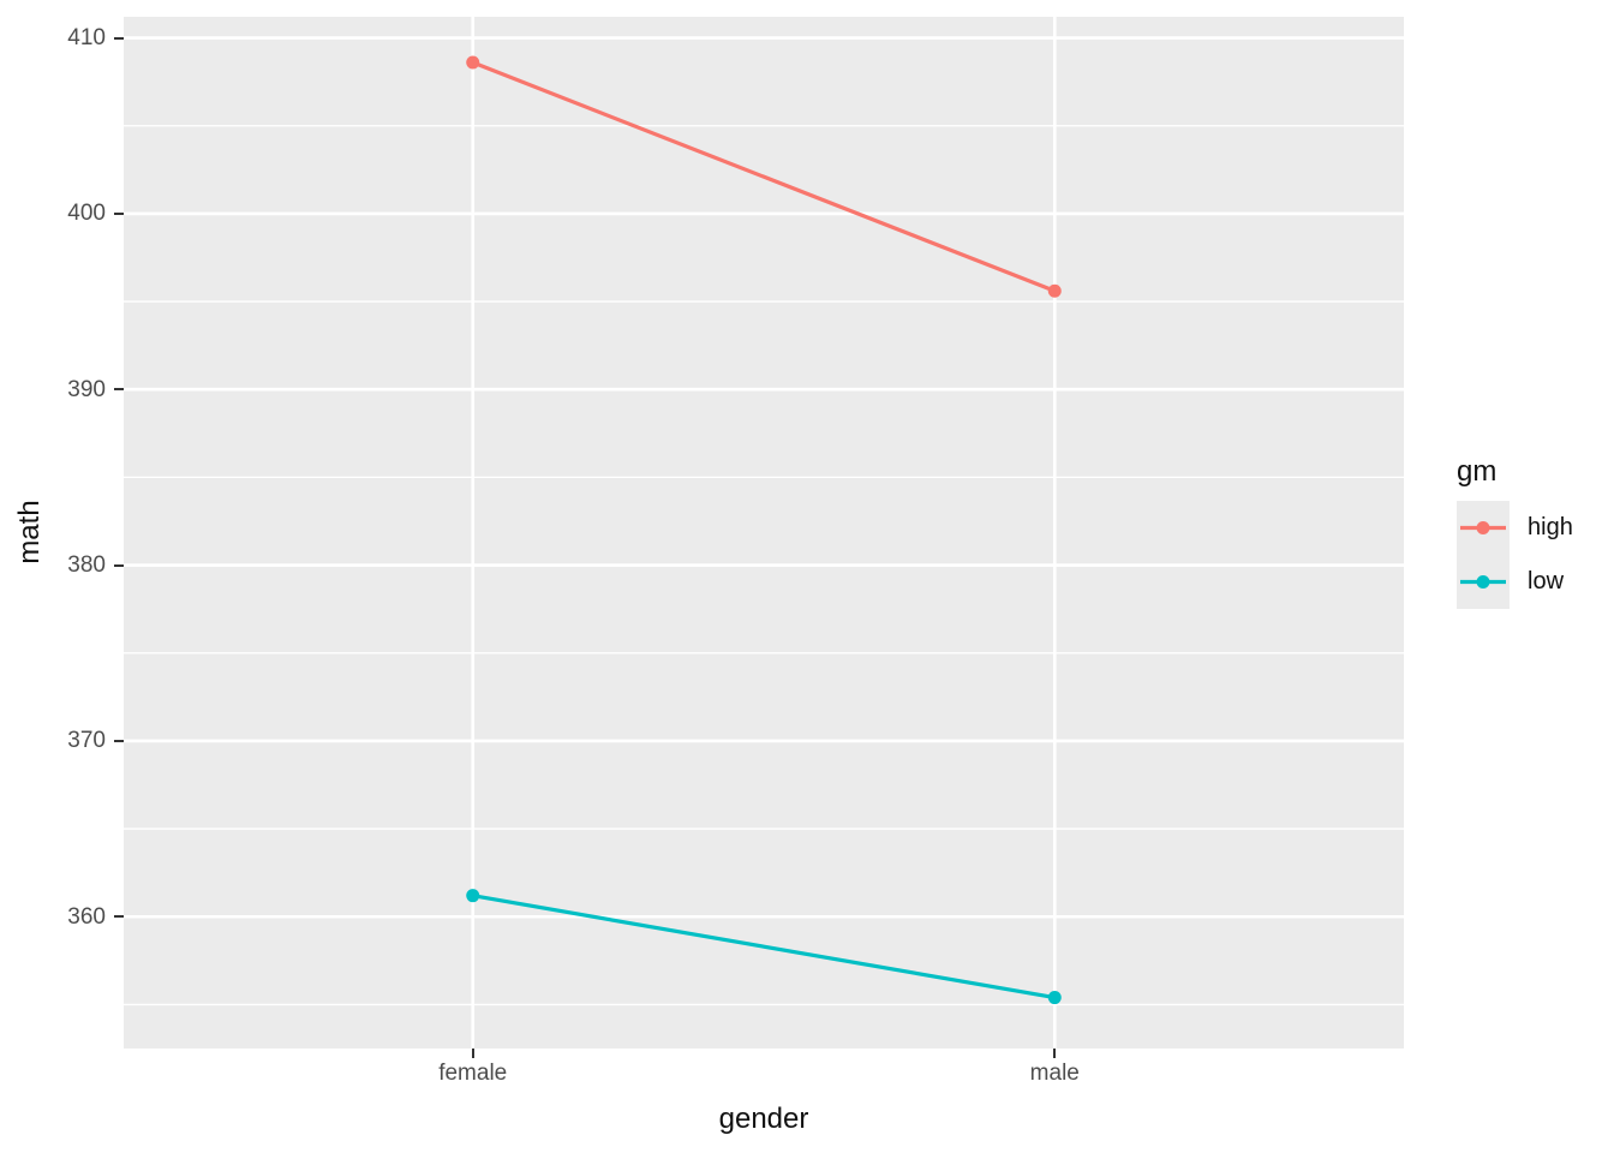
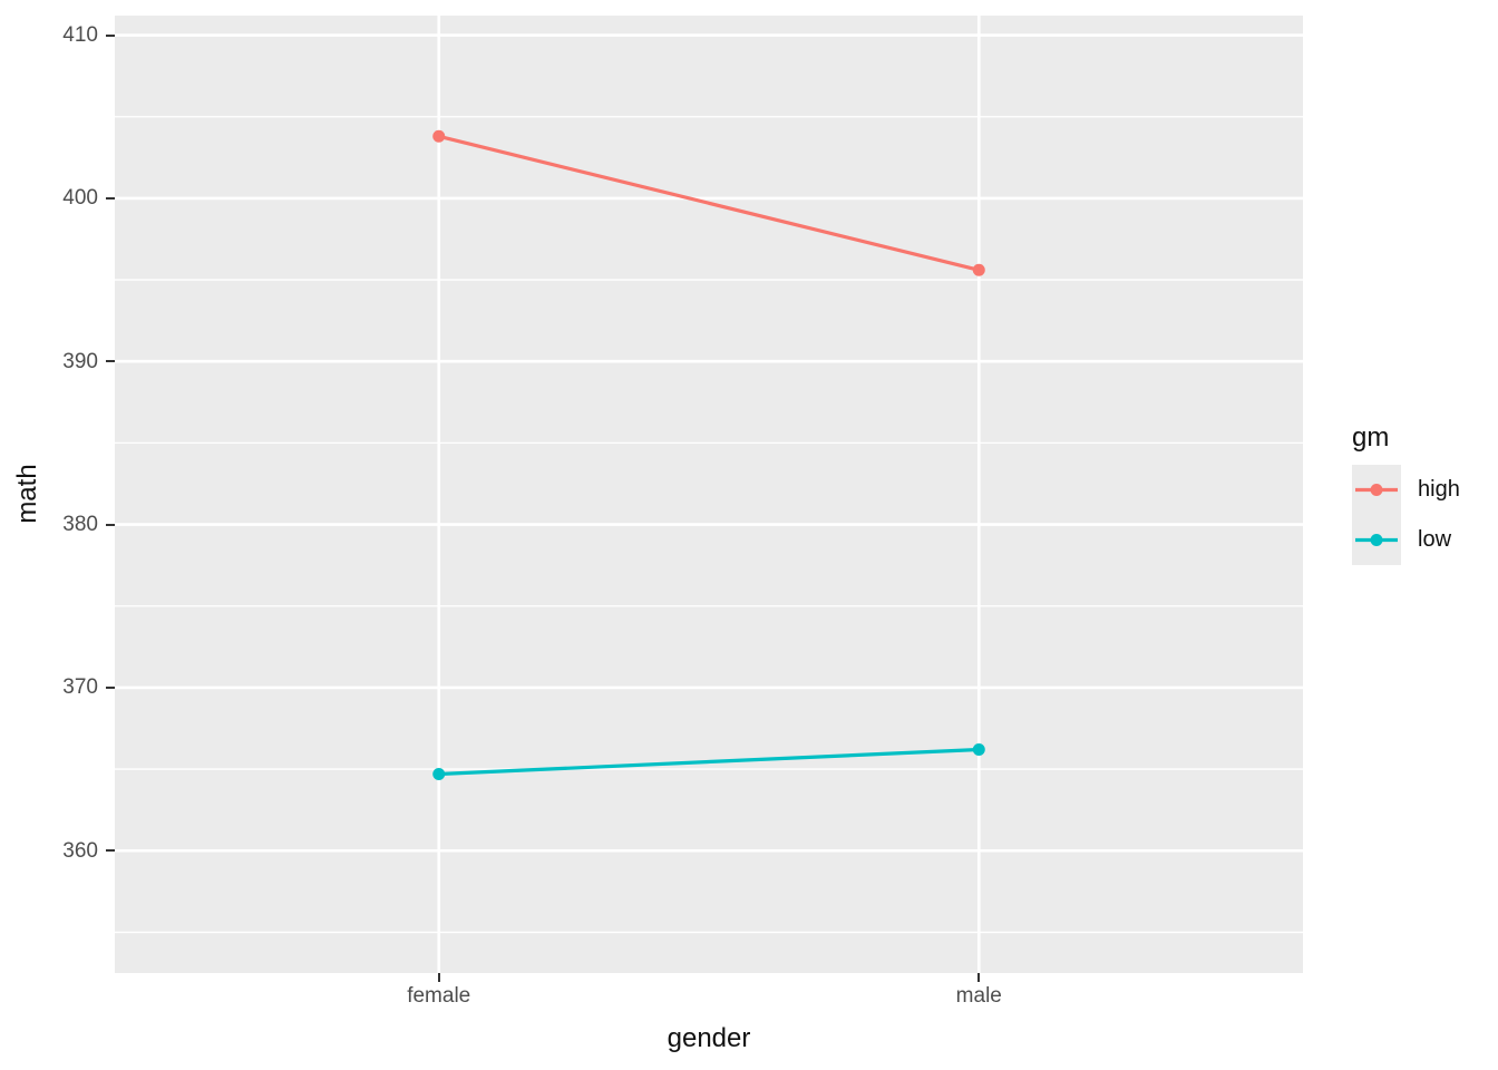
high/female: 408.6 -> 403.8
low/female: 361.2 -> 364.7
low/male: 355.4 -> 366.2
